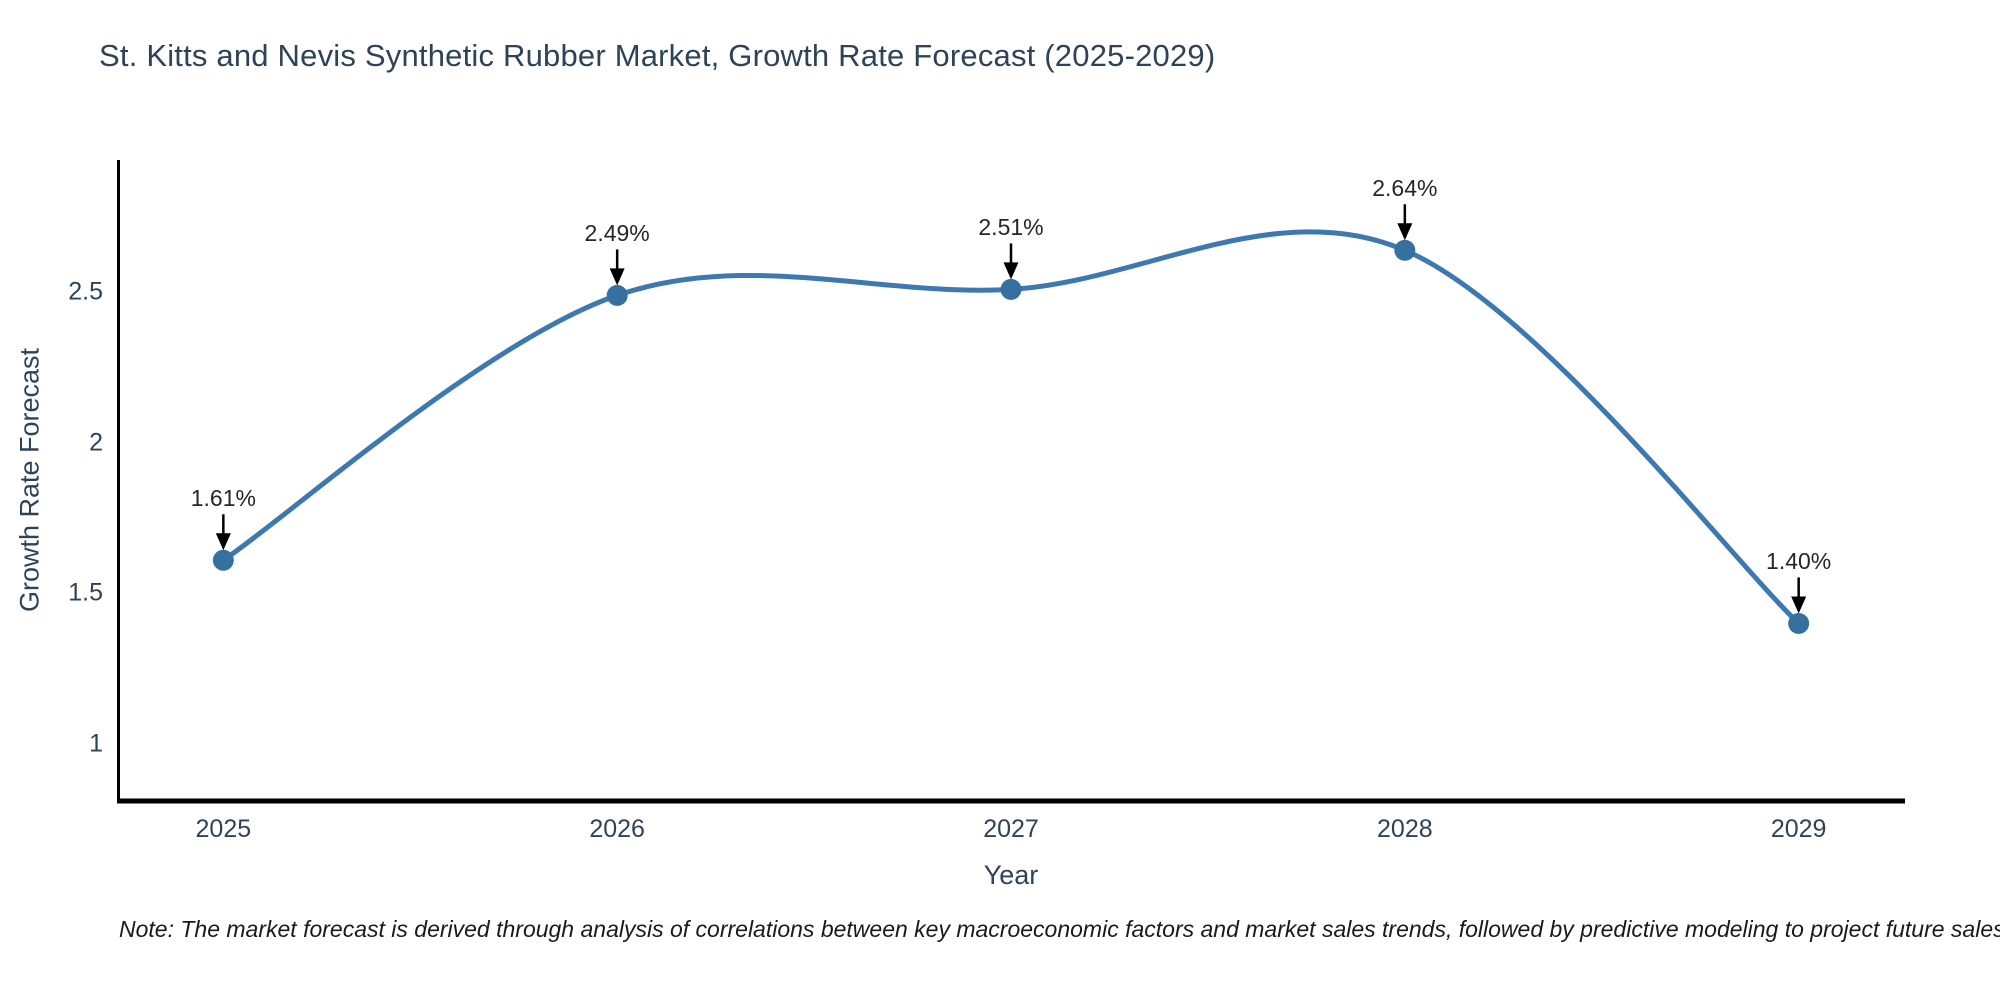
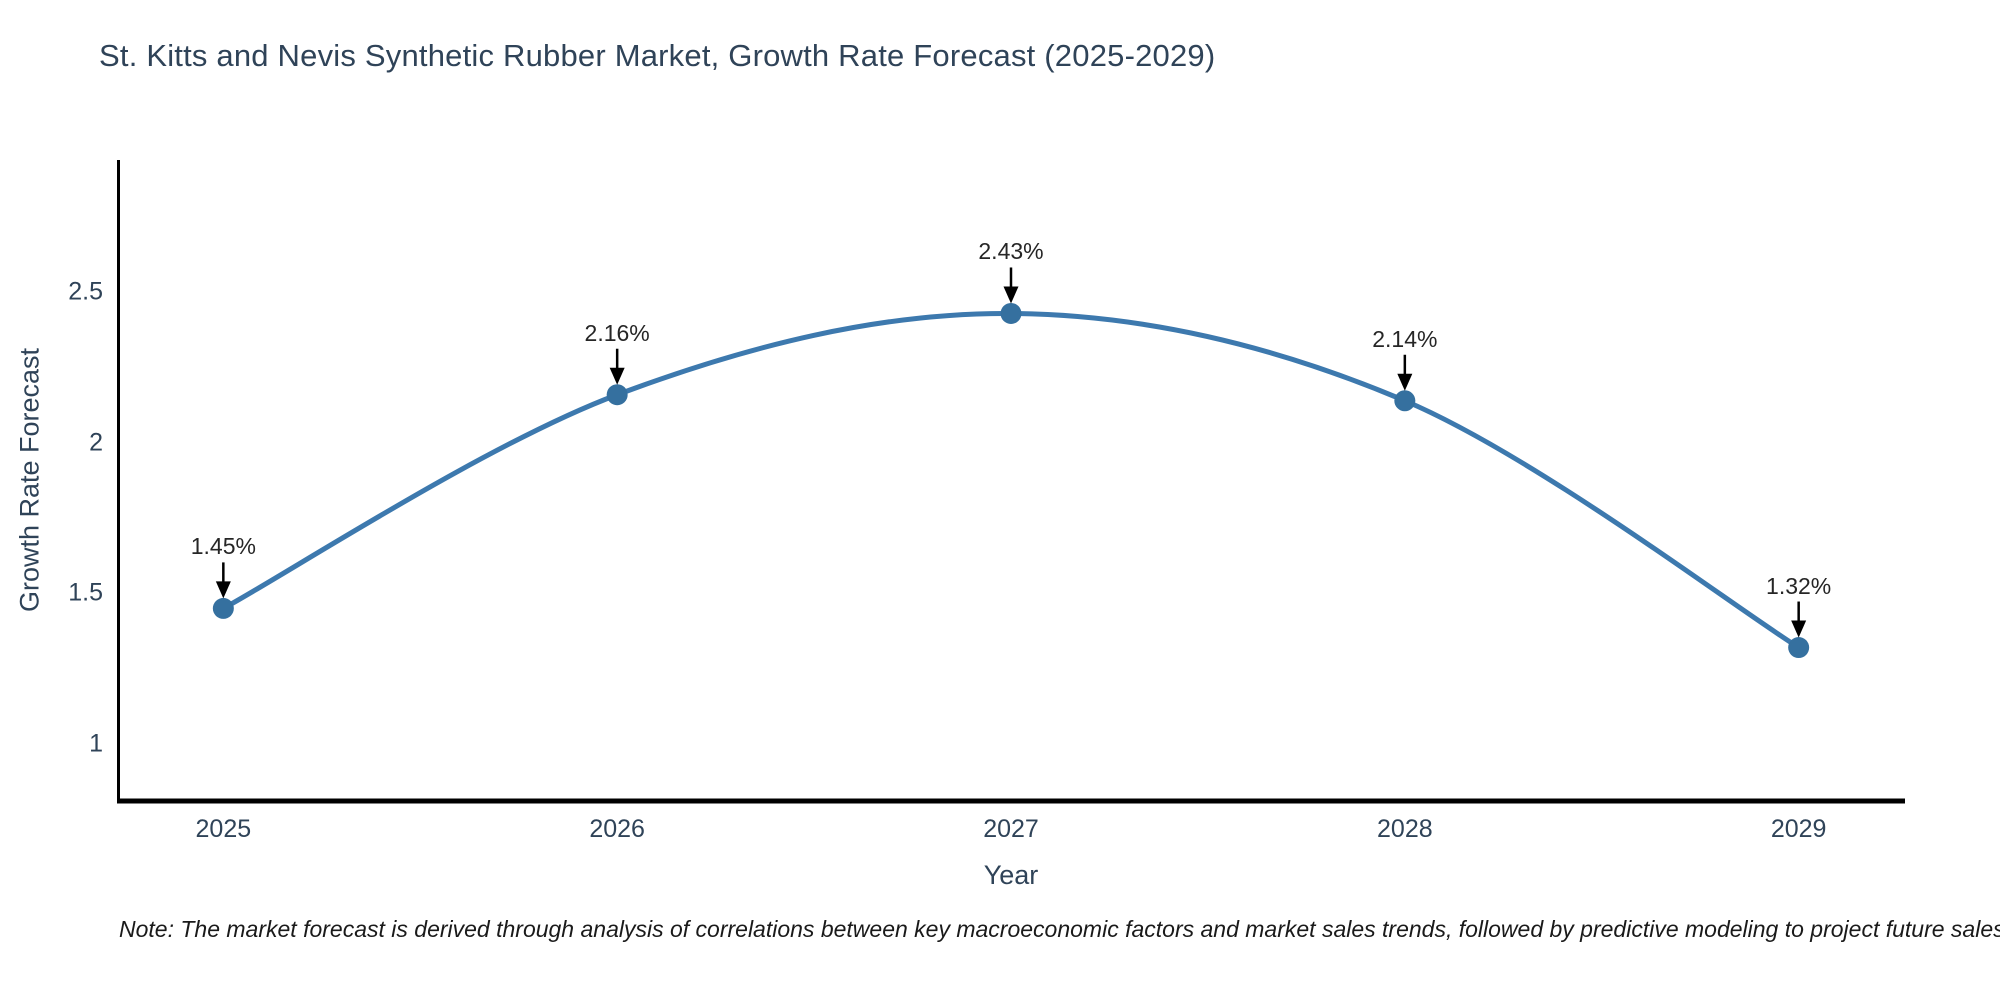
2025: 1.61% -> 1.45%
2026: 2.49% -> 2.16%
2027: 2.51% -> 2.43%
2028: 2.64% -> 2.14%
2029: 1.40% -> 1.32%
